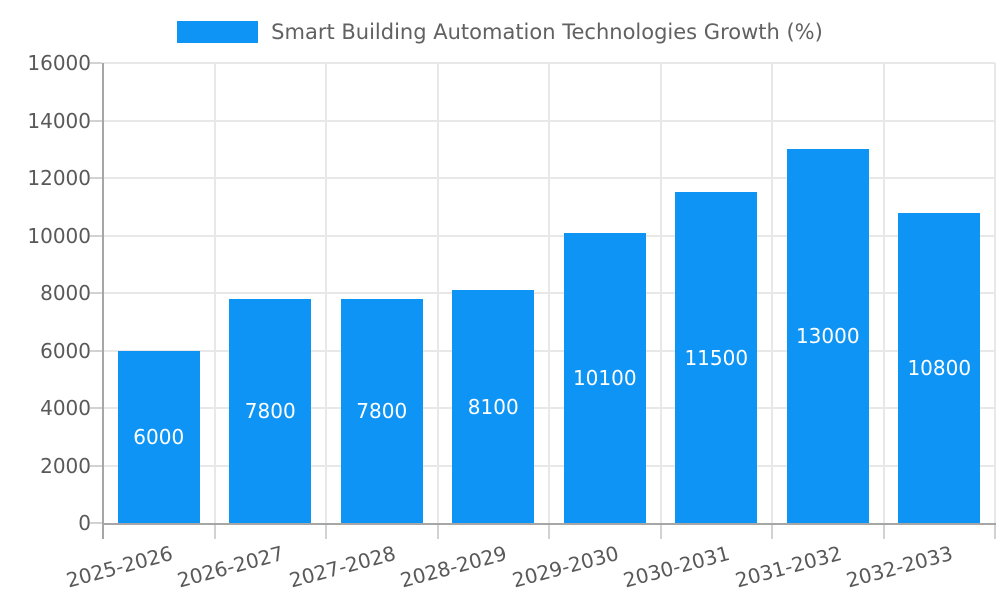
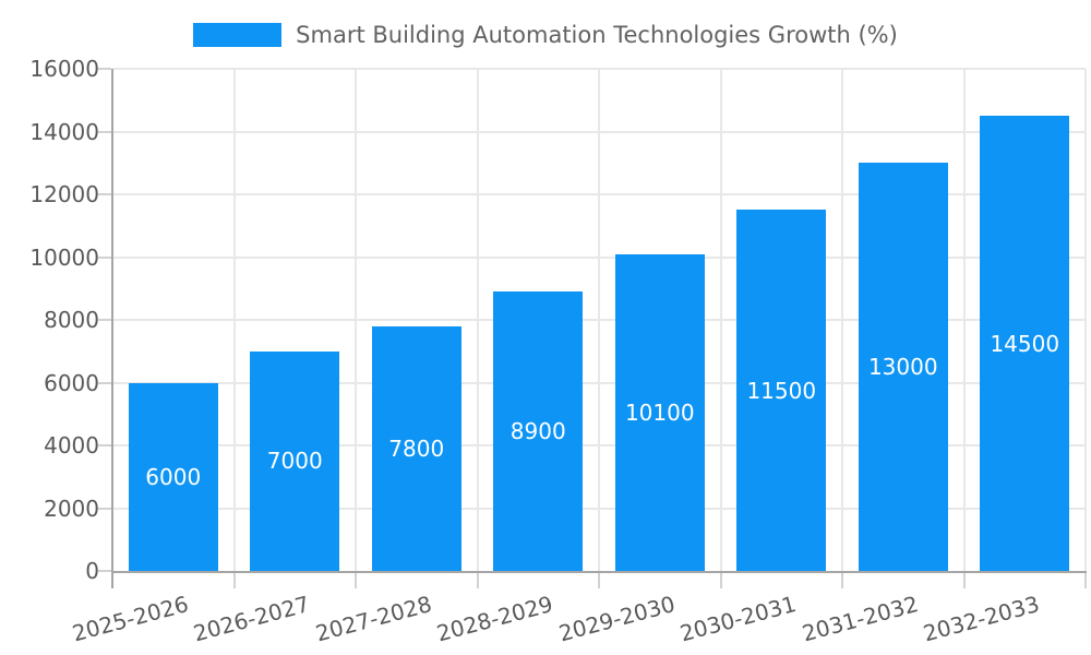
2026-2027: 7800 -> 7000
2028-2029: 8100 -> 8900
2032-2033: 10800 -> 14500
